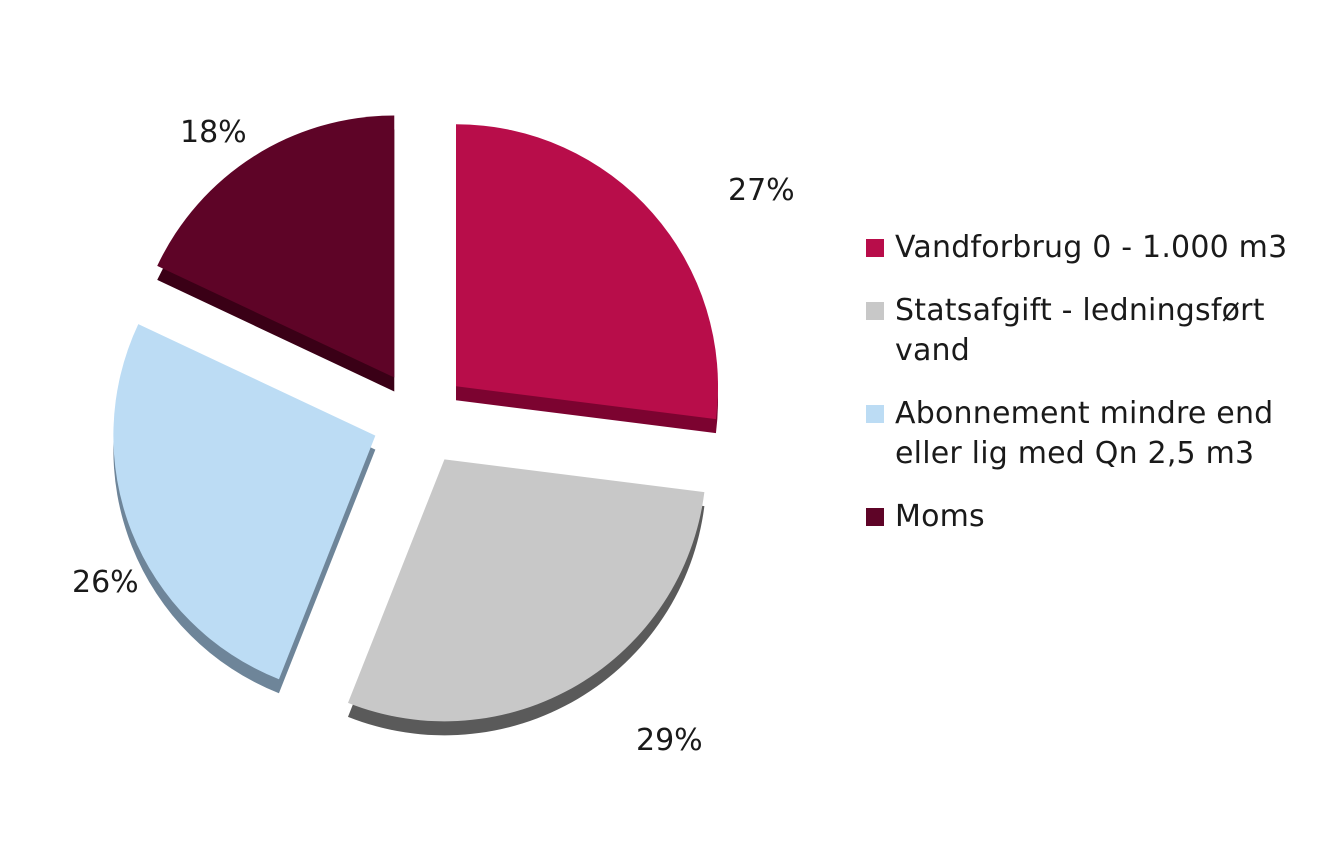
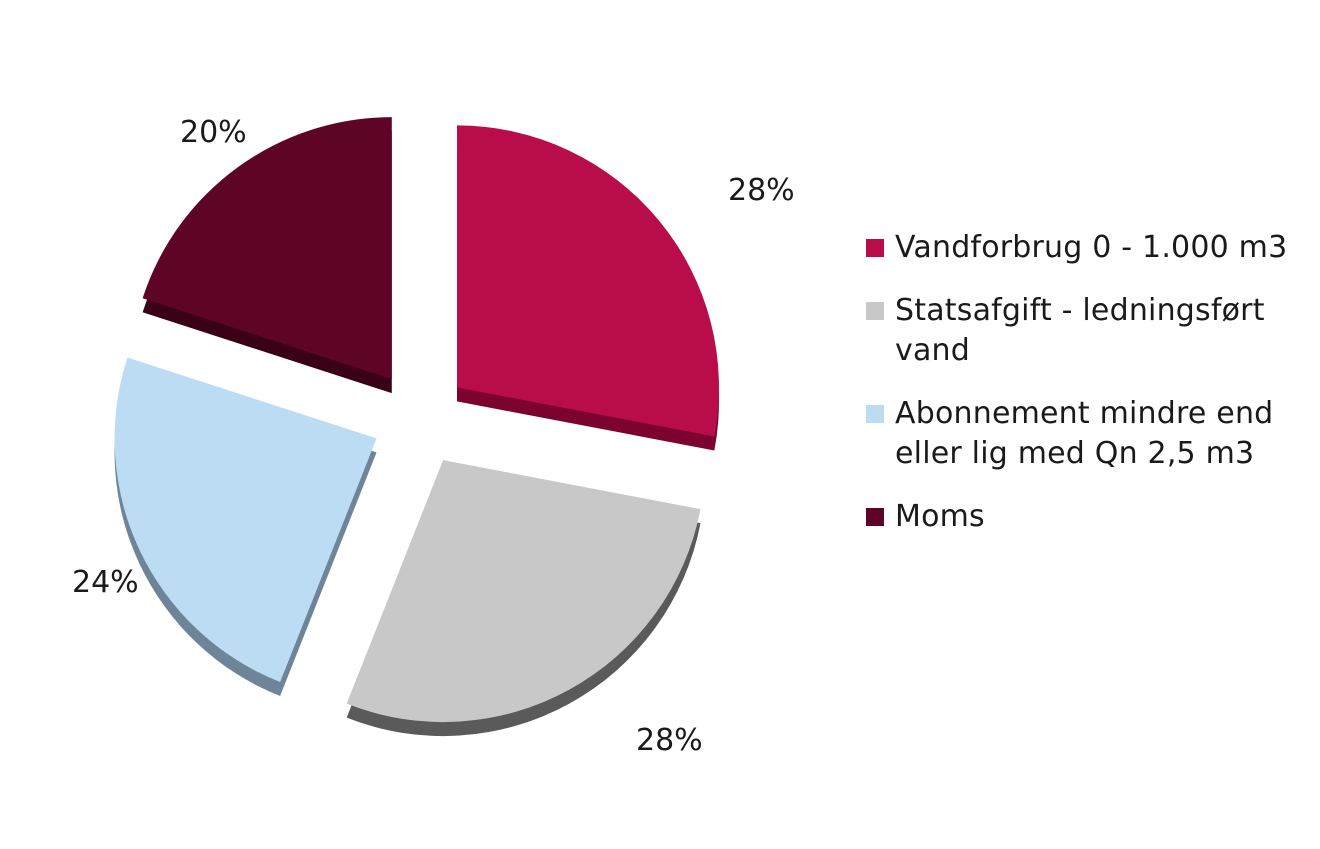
Vandforbrug 0 - 1.000 m3: 27% -> 28%
Statsafgift - ledningsført vand: 29% -> 28%
Abonnement mindre end eller lig med Qn 2,5 m3: 26% -> 24%
Moms: 18% -> 20%
